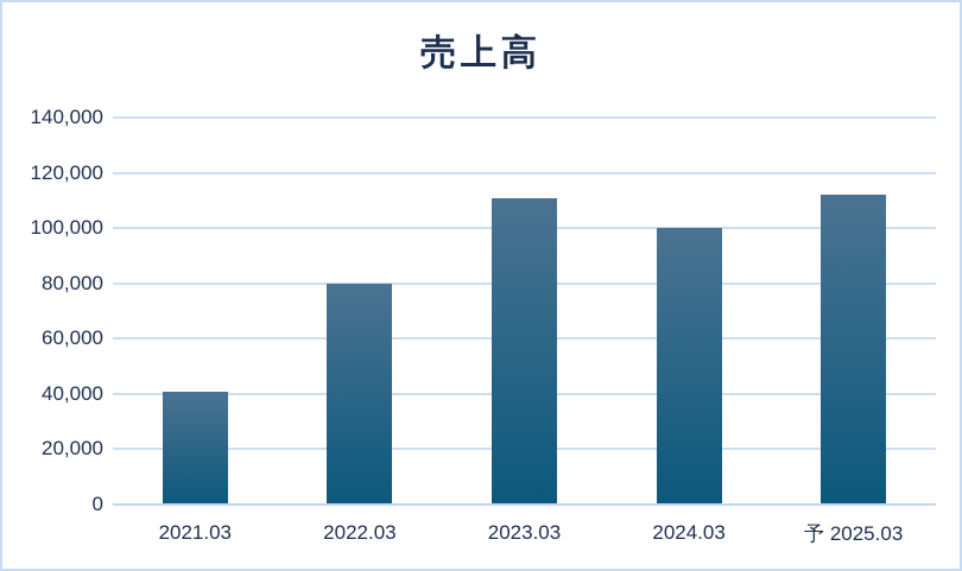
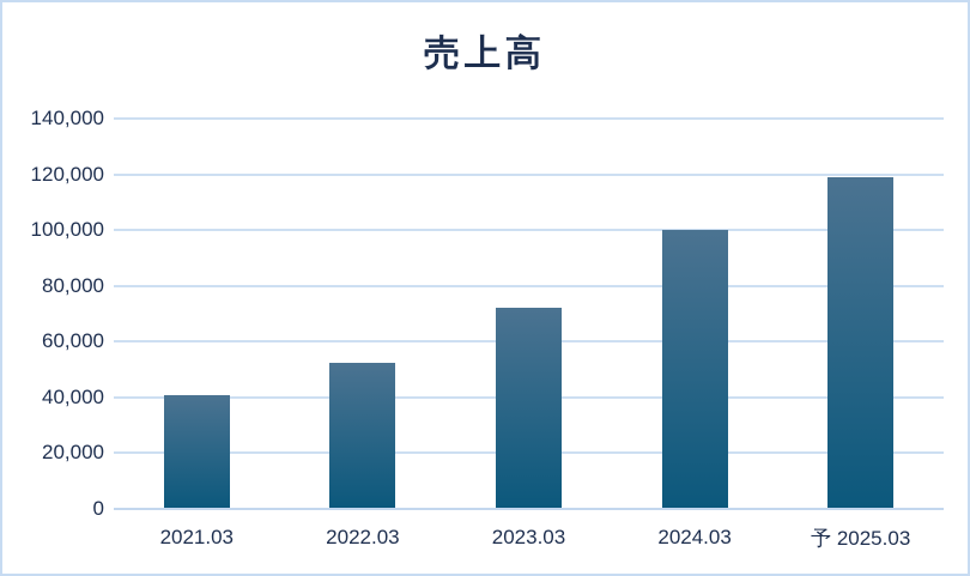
2022.03: 80000 -> 52000
2023.03: 111000 -> 72000
予 2025.03: 112000 -> 119000
